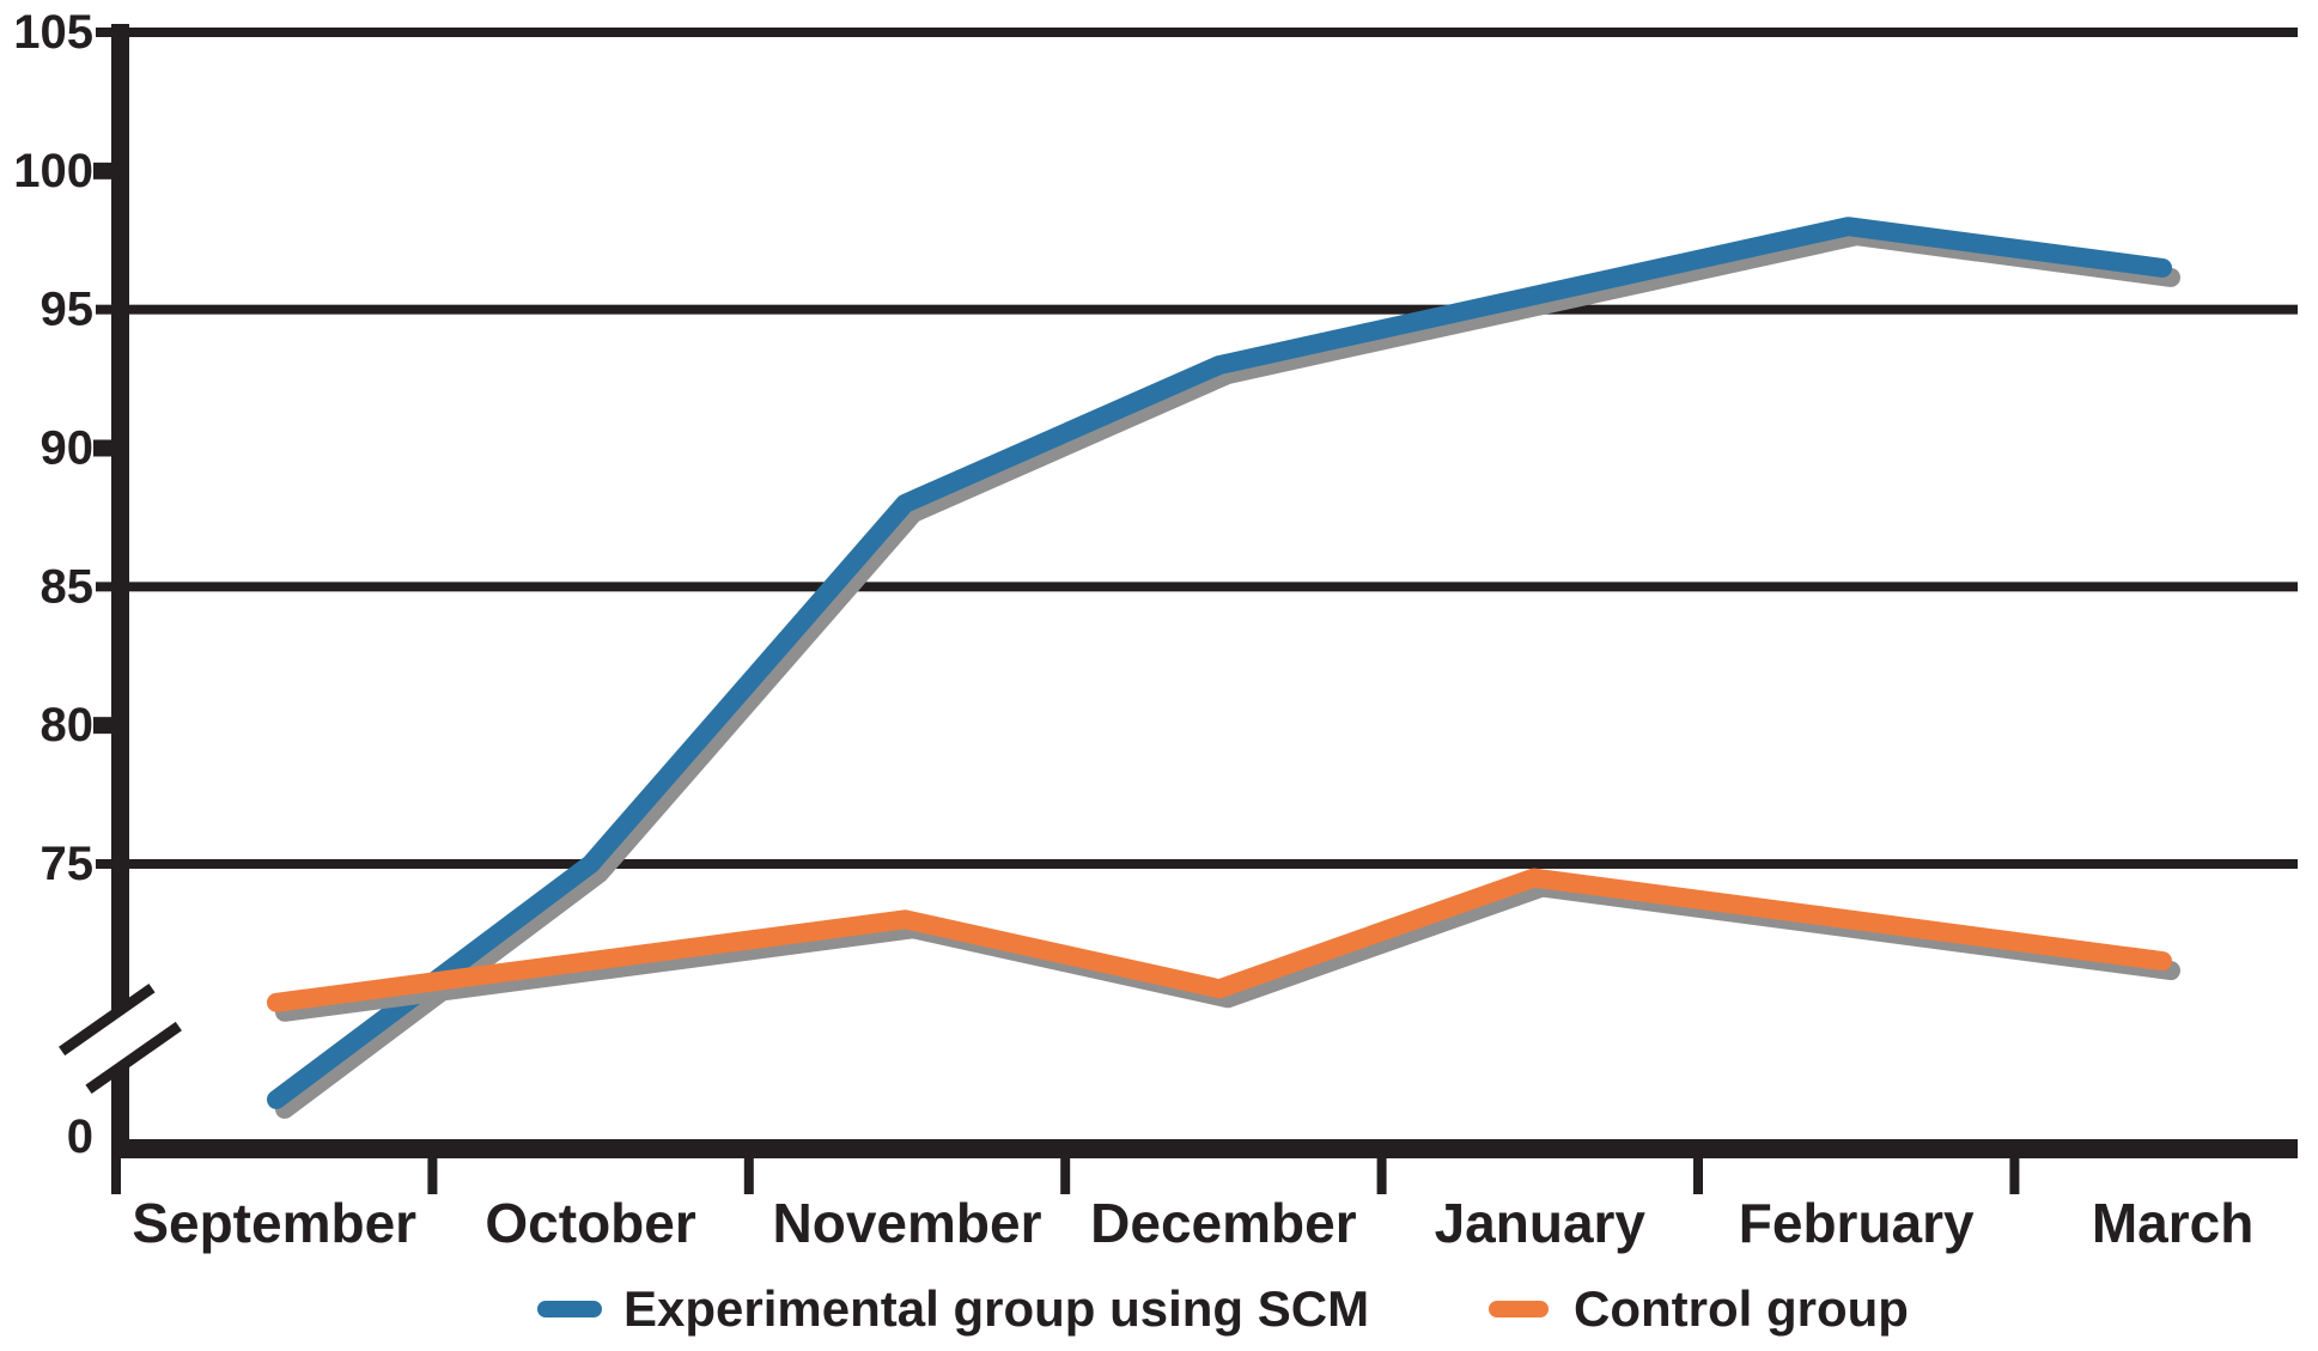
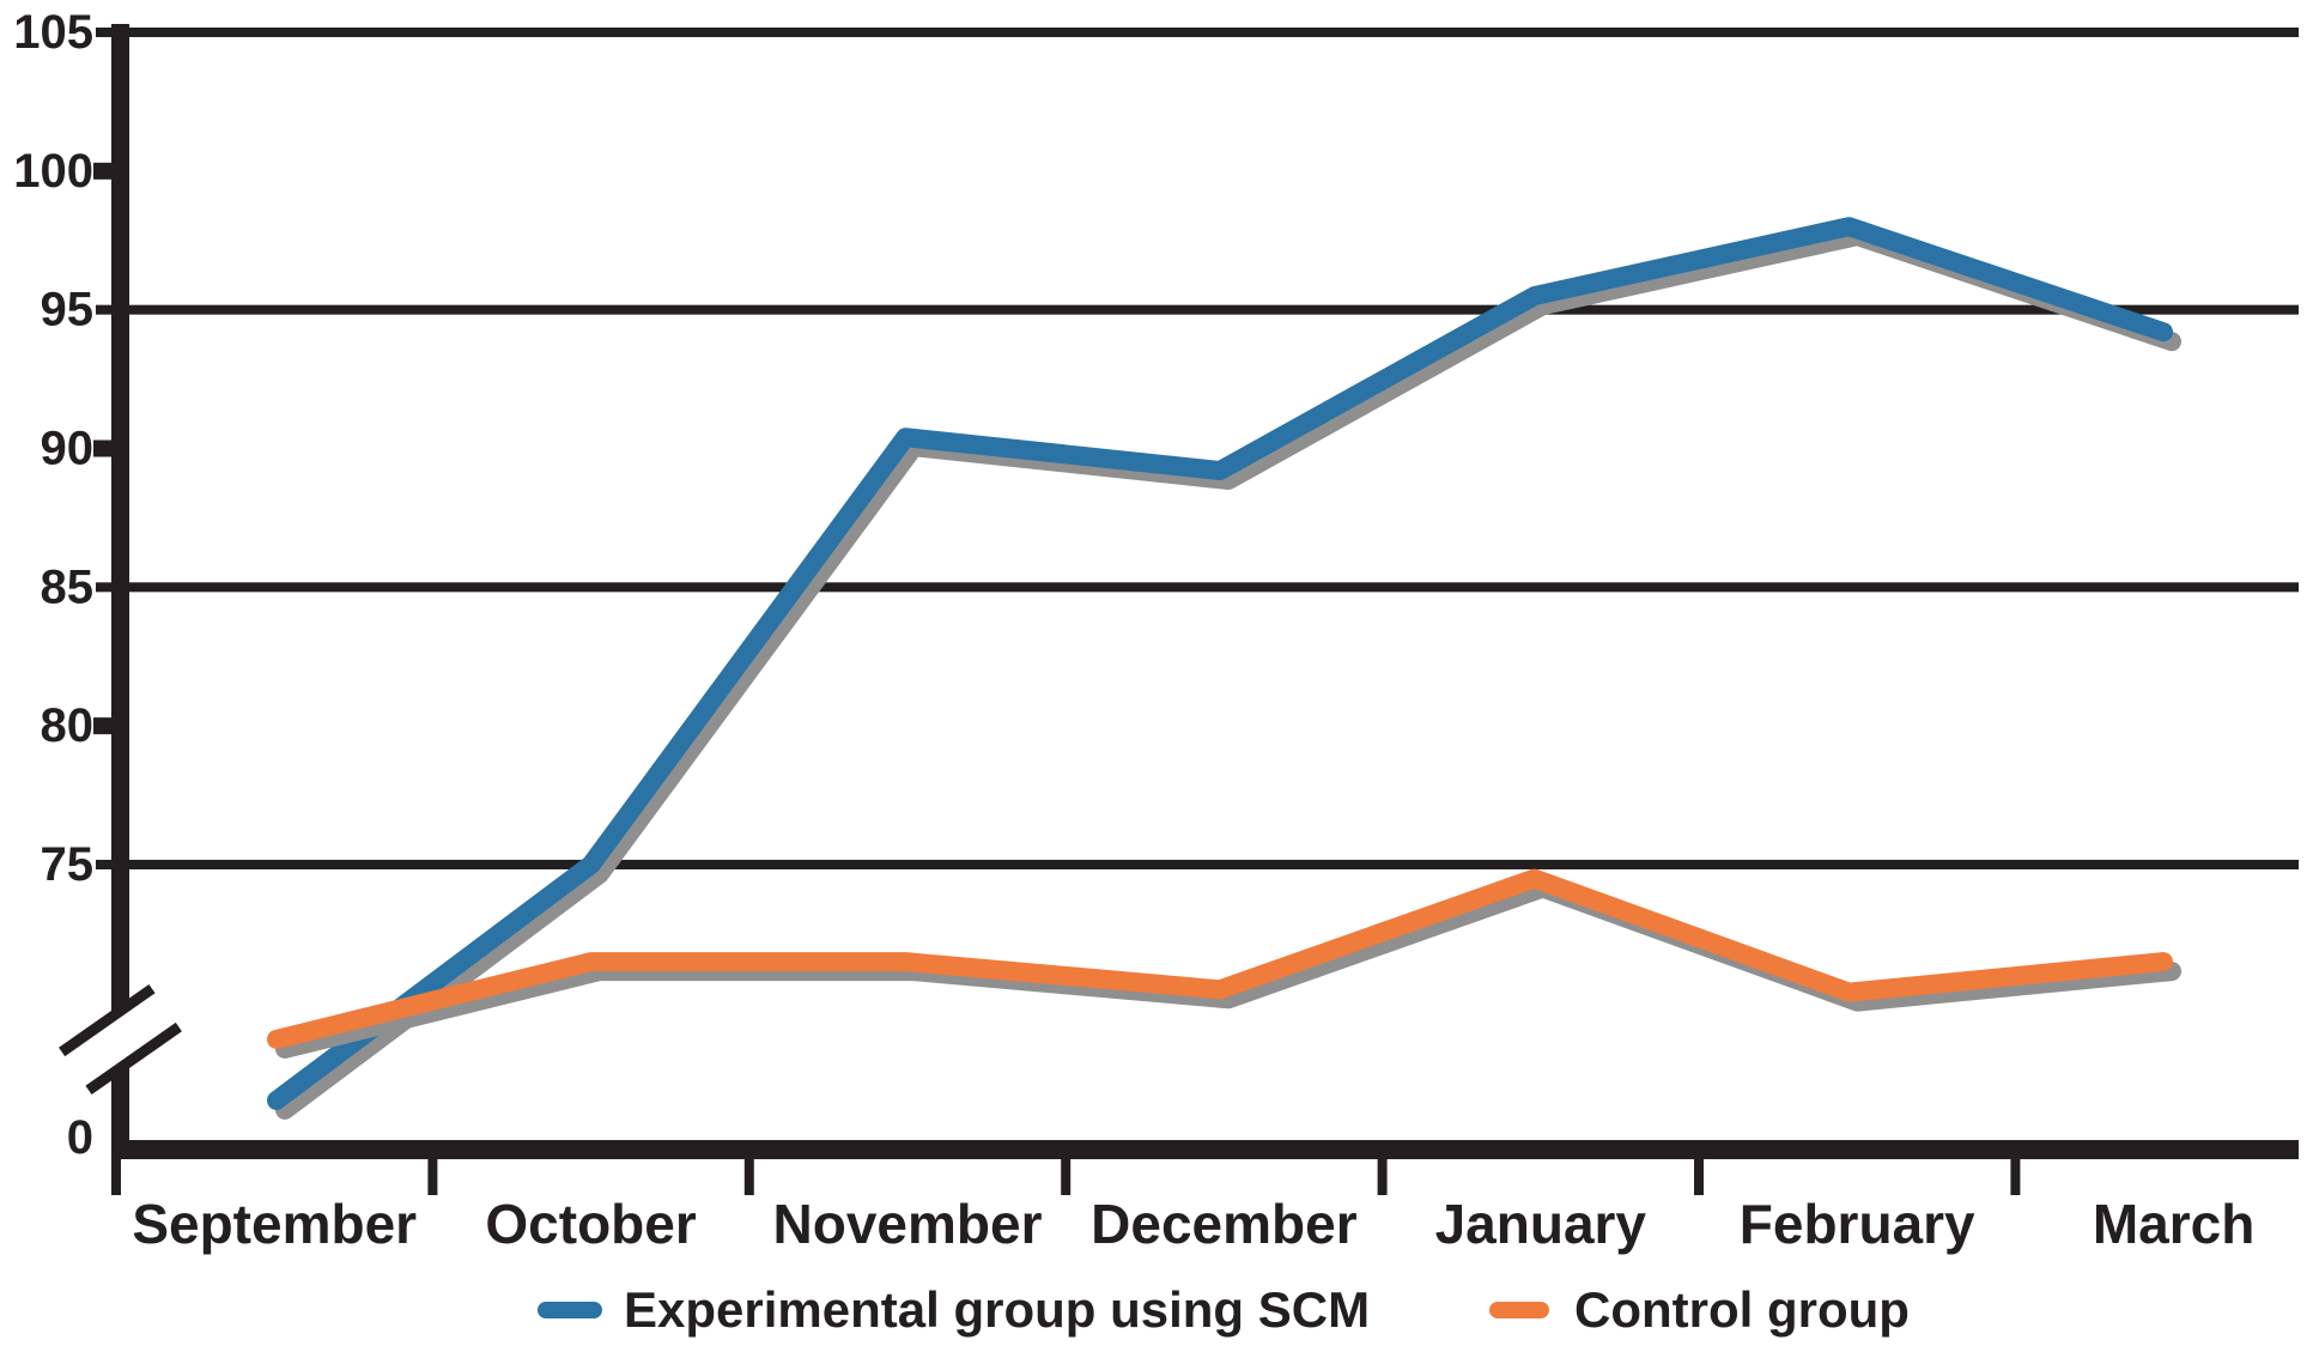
Control group/September: 70.0 -> 68.7
Experimental group using SCM/November: 88.0 -> 90.4
Control group/November: 73.0 -> 71.5
Experimental group using SCM/December: 93.0 -> 89.2
Control group/February: 73.0 -> 70.4
Experimental group using SCM/March: 96.5 -> 94.2
